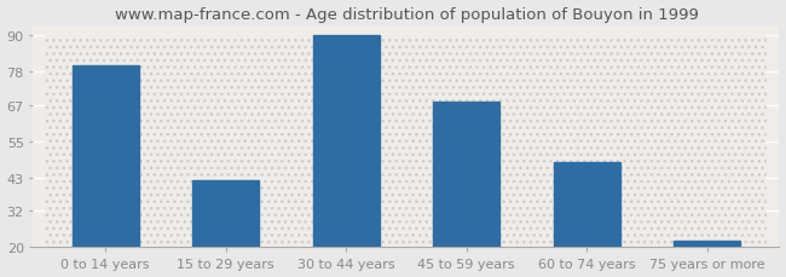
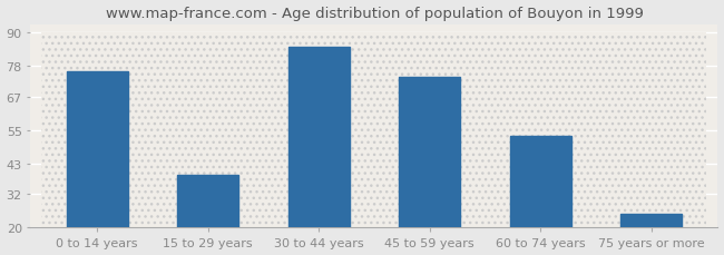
0 to 14 years: 80 -> 76
15 to 29 years: 42 -> 39
30 to 44 years: 90 -> 85
45 to 59 years: 68 -> 74
60 to 74 years: 48 -> 53
75 years or more: 22 -> 25
